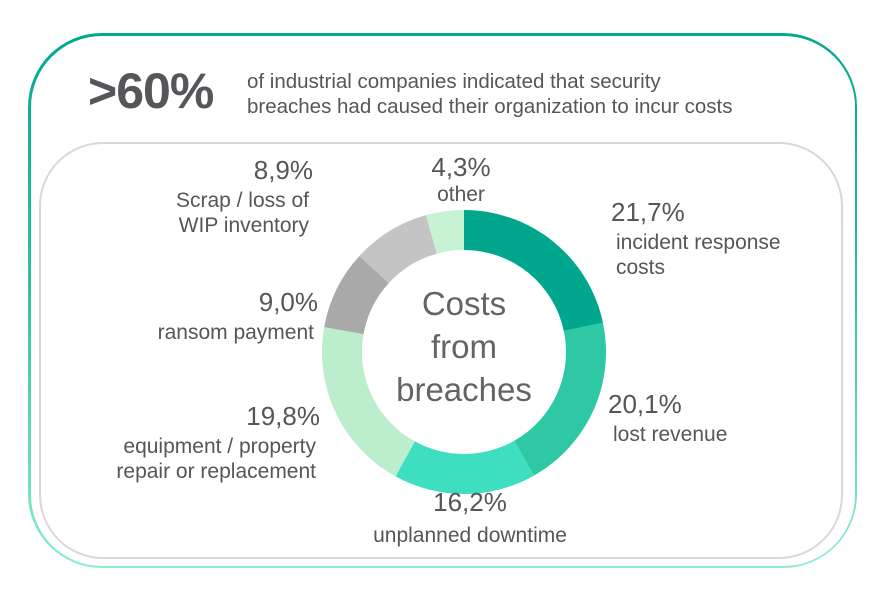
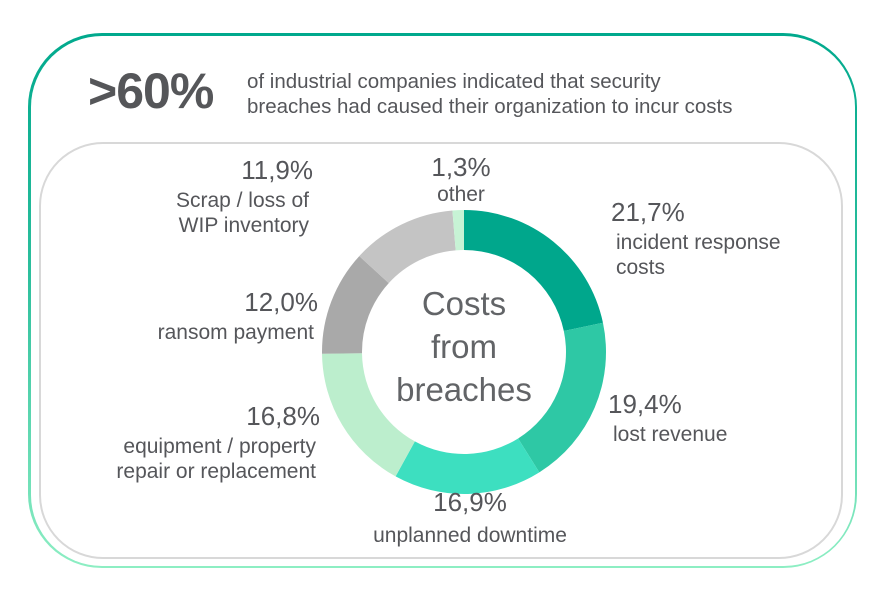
lost revenue: 20,1% -> 19,4%
unplanned downtime: 16,2% -> 16,9%
equipment / property repair or replacement: 19,8% -> 16,8%
ransom payment: 9,0% -> 12,0%
Scrap / loss of WIP inventory: 8,9% -> 11,9%
other: 4,3% -> 1,3%
